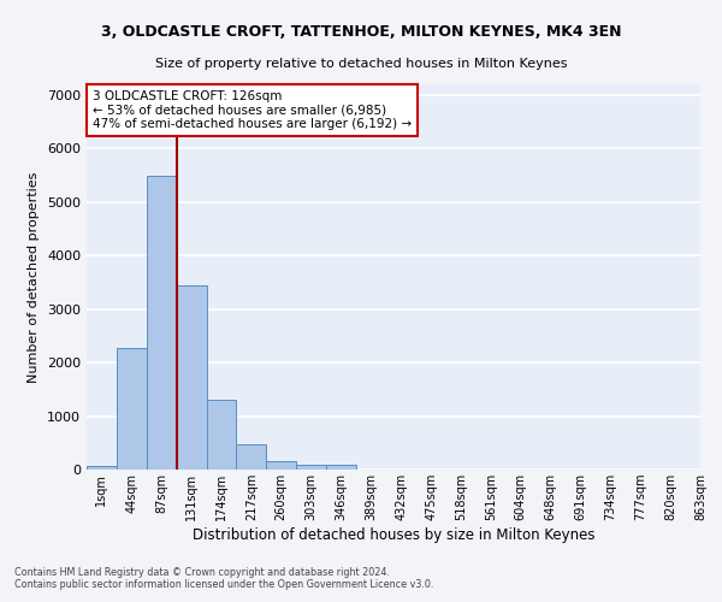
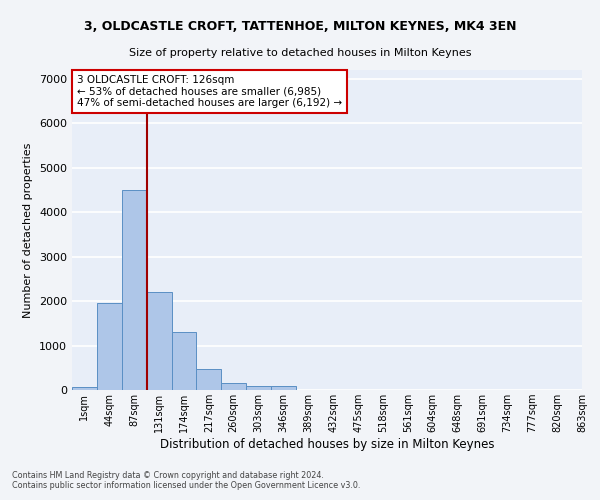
44sqm: 2270 -> 1950
87sqm: 5480 -> 4500
131sqm: 3440 -> 2200
